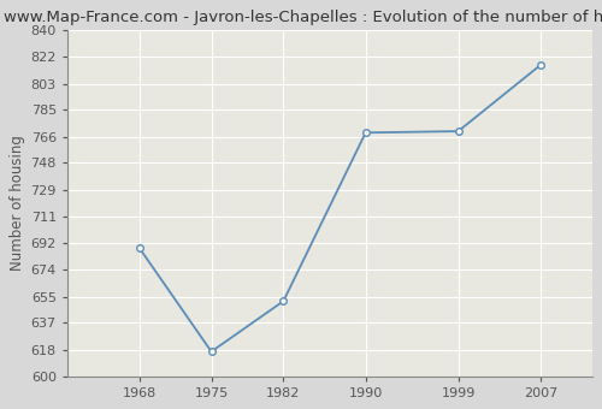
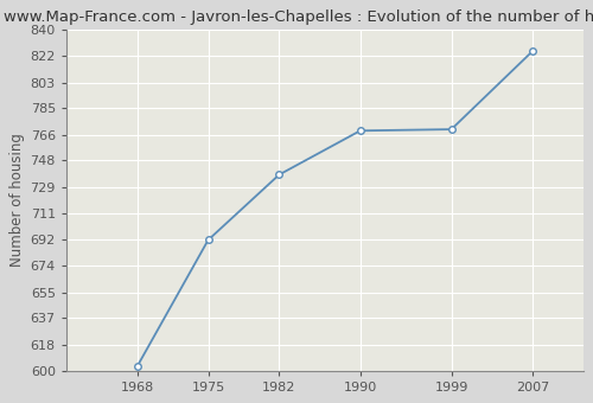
1968: 689 -> 603
1975: 617 -> 692
1982: 652 -> 738
2007: 816 -> 825
